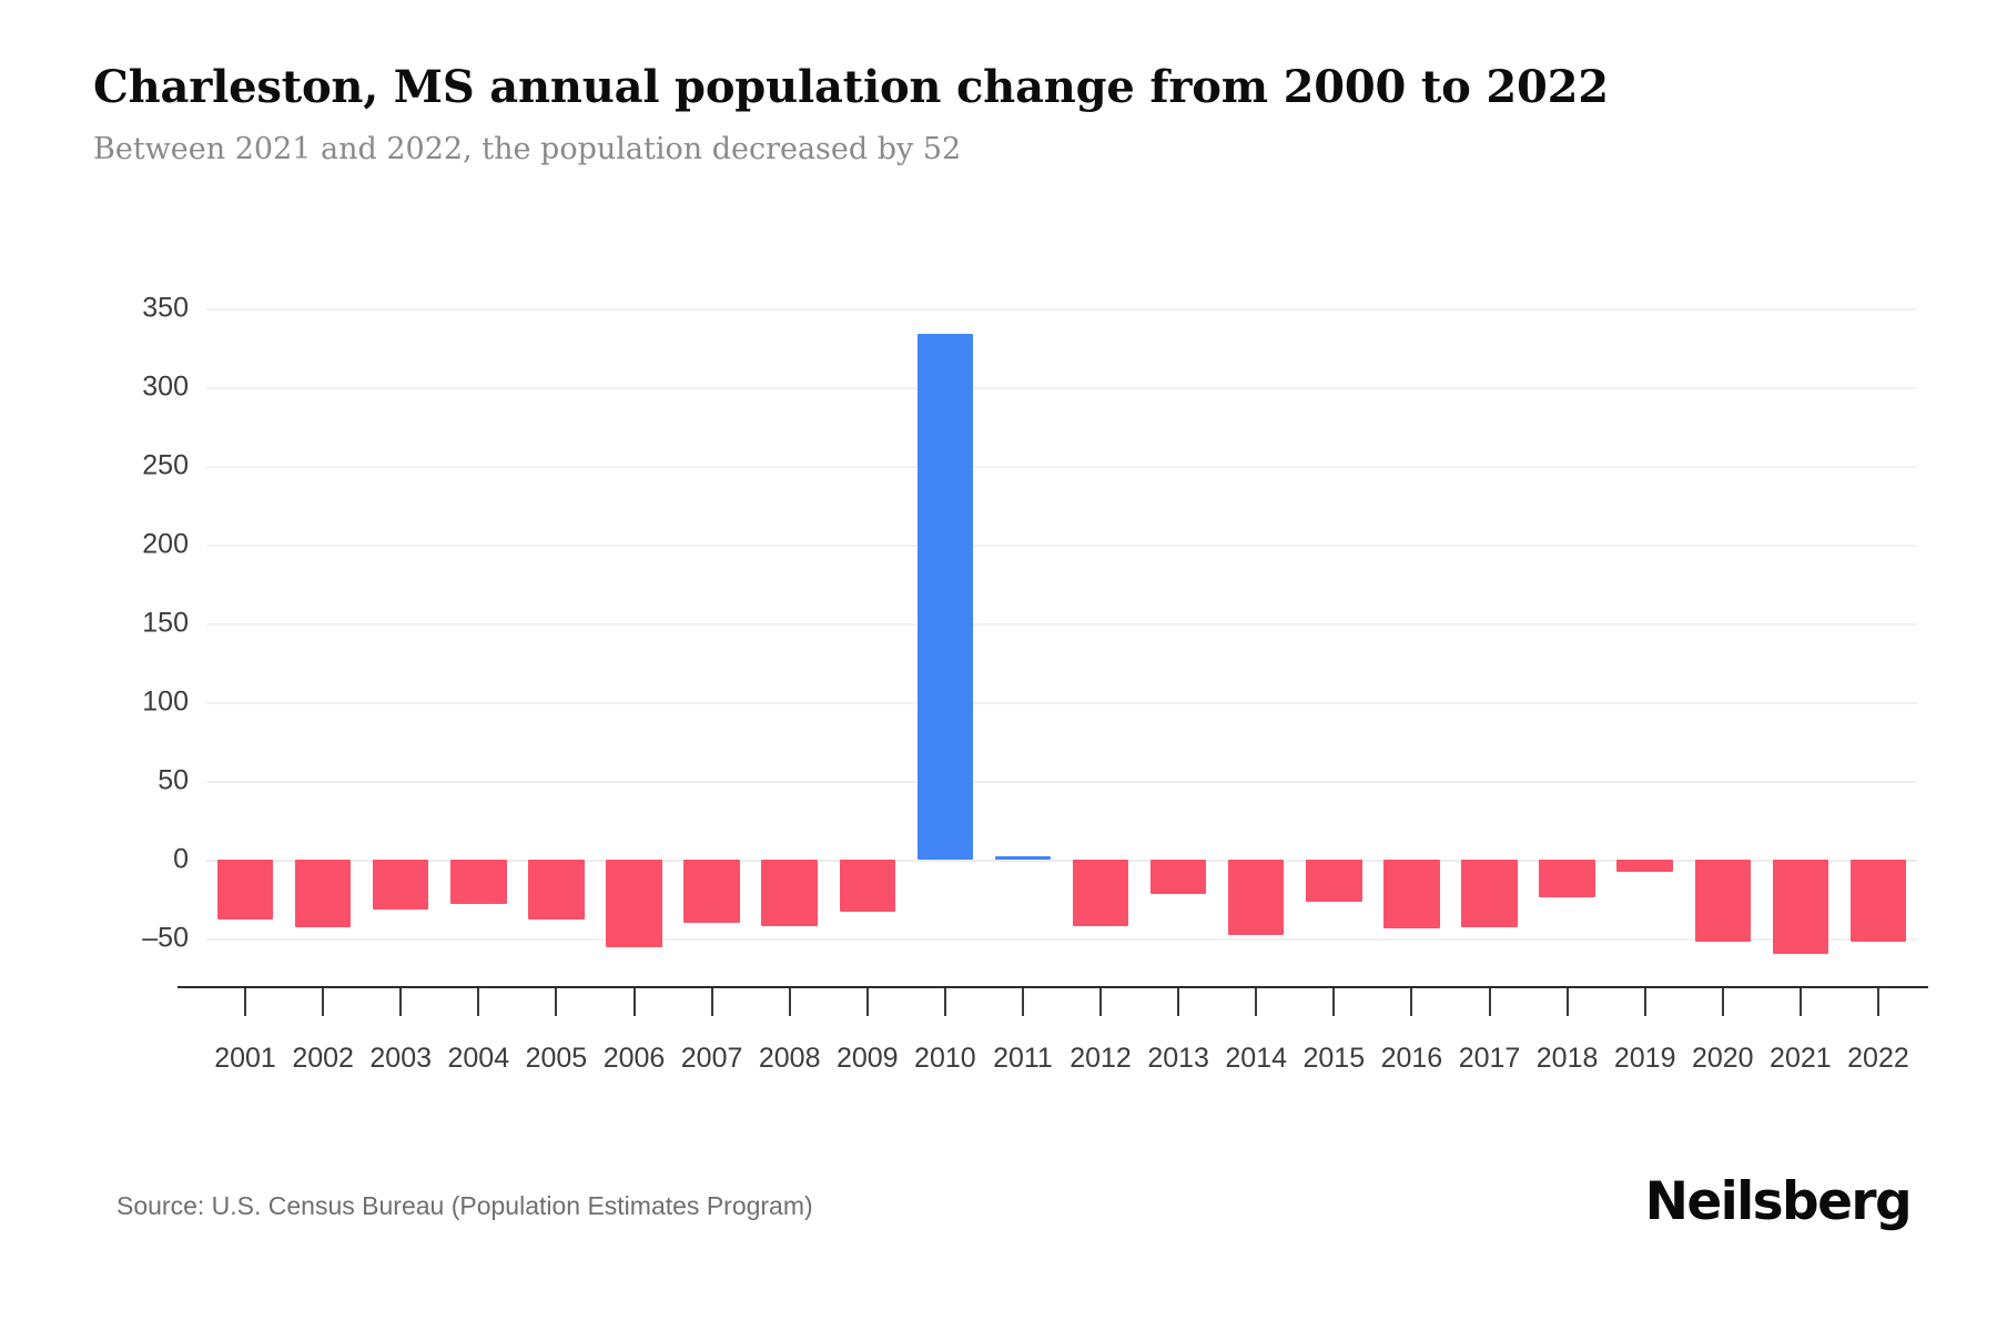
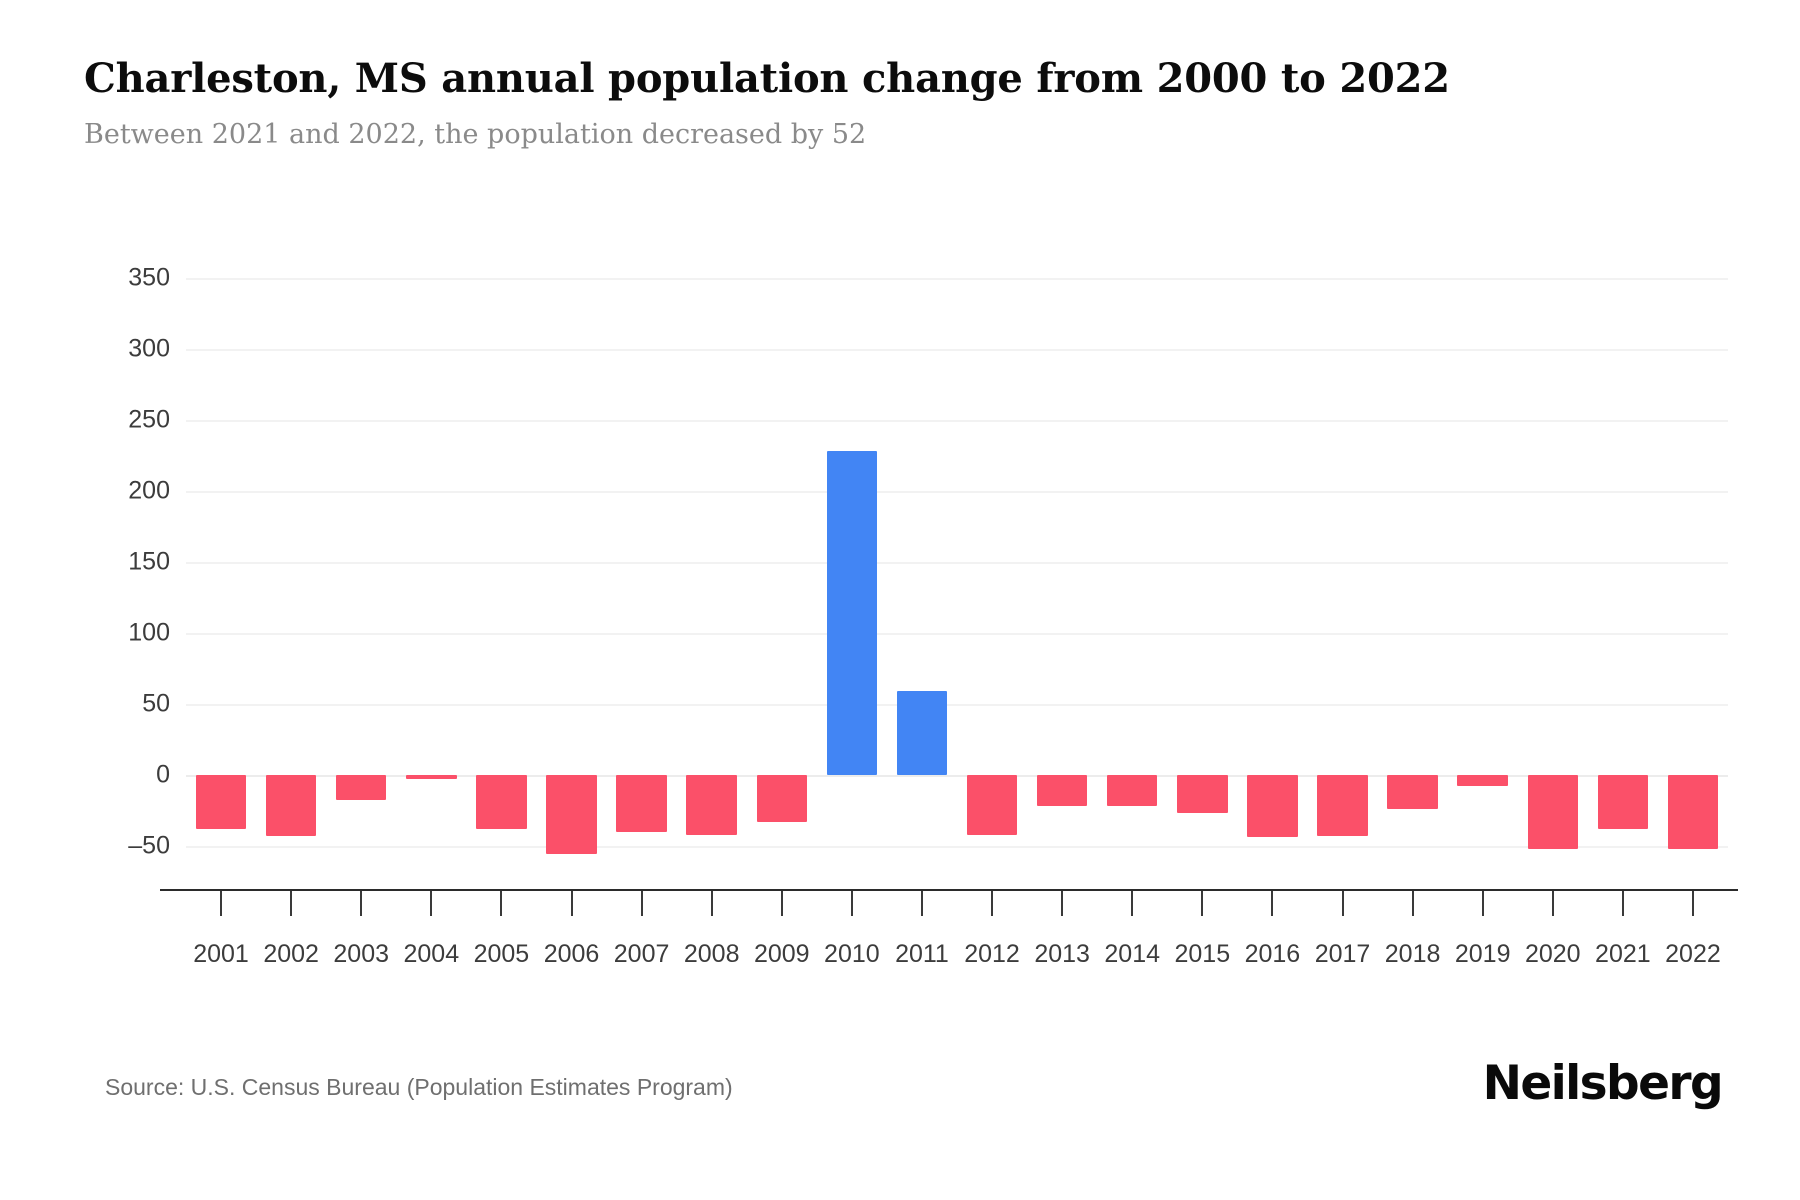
2003: -32 -> -18
2004: -28 -> -3
2010: 334 -> 228
2011: 2 -> 59
2014: -48 -> -22
2021: -60 -> -38
